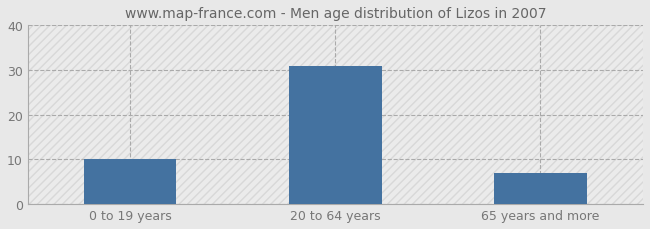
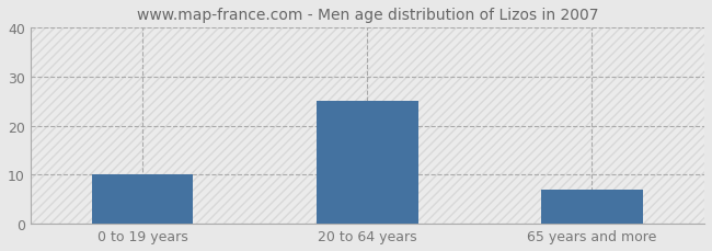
20 to 64 years: 31 -> 25
